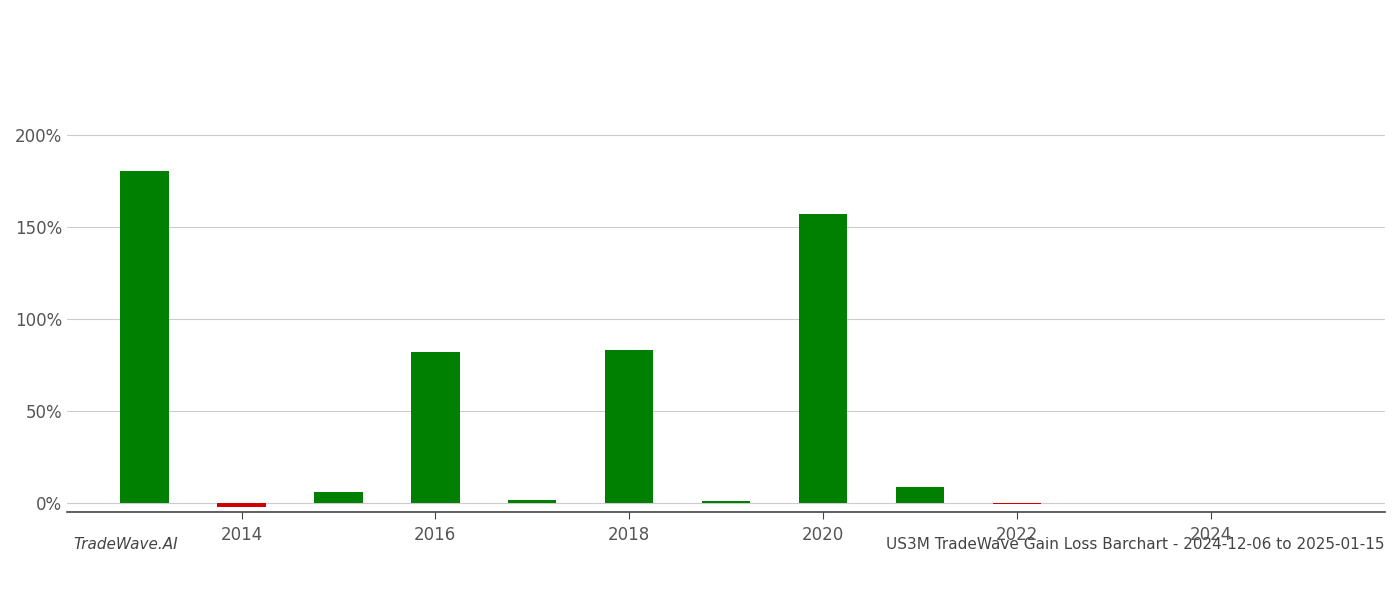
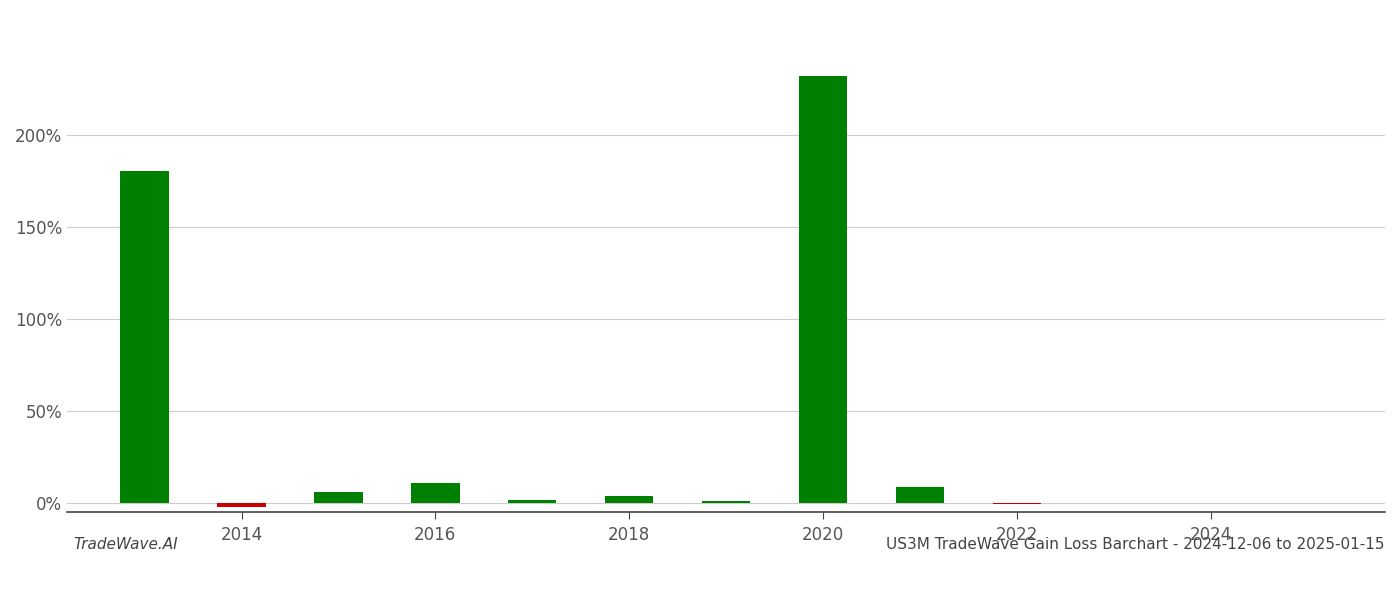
2016: 82% -> 11%
2018: 83% -> 4%
2020: 157% -> 232%
